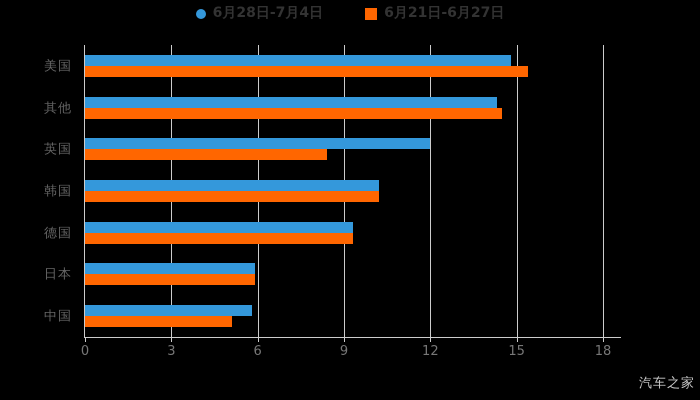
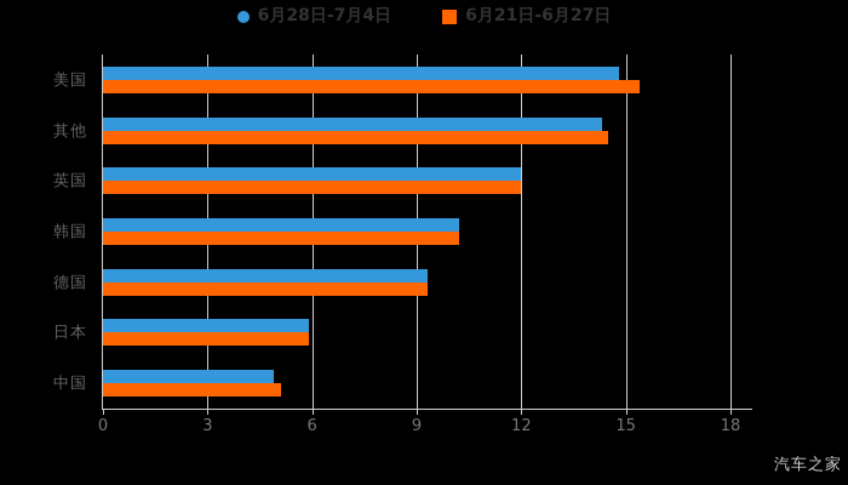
6月21日-6月27日/英国: 8.4 -> 12.0
6月28日-7月4日/中国: 5.8 -> 4.9
